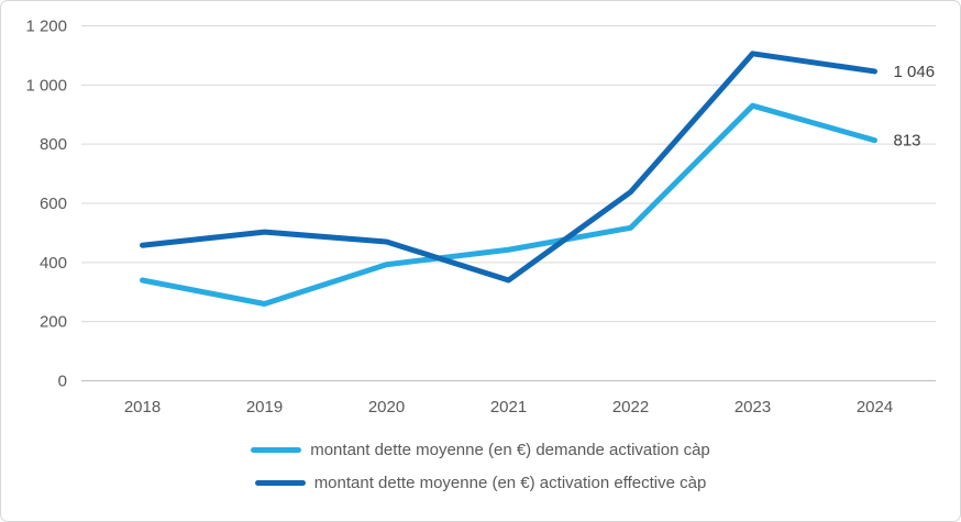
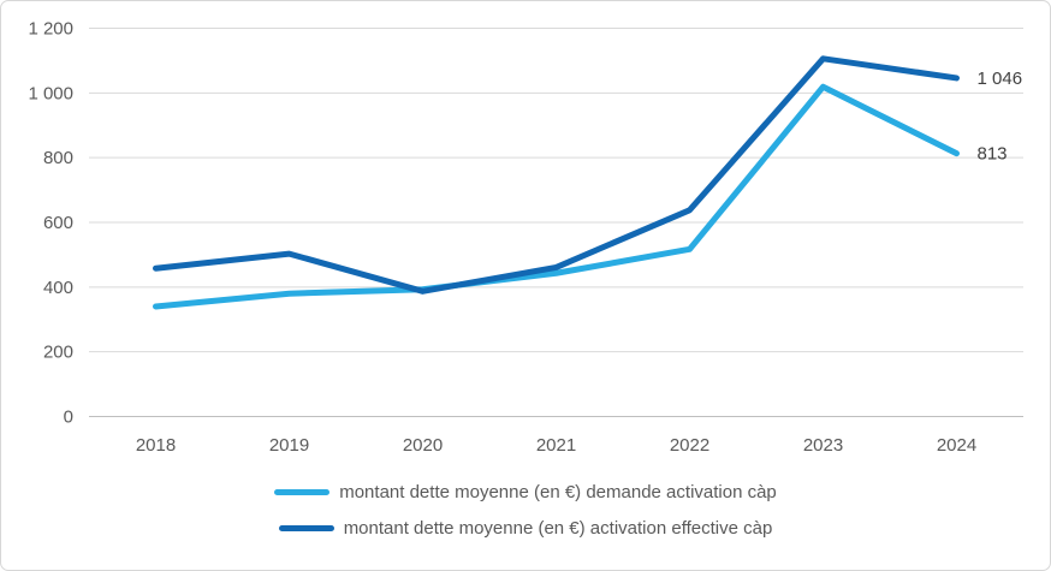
montant dette moyenne (en €) demande activation càp/2019: 260 -> 380
montant dette moyenne (en €) activation effective càp/2020: 470 -> 390
montant dette moyenne (en €) activation effective càp/2021: 340 -> 460
montant dette moyenne (en €) demande activation càp/2023: 930 -> 1020
